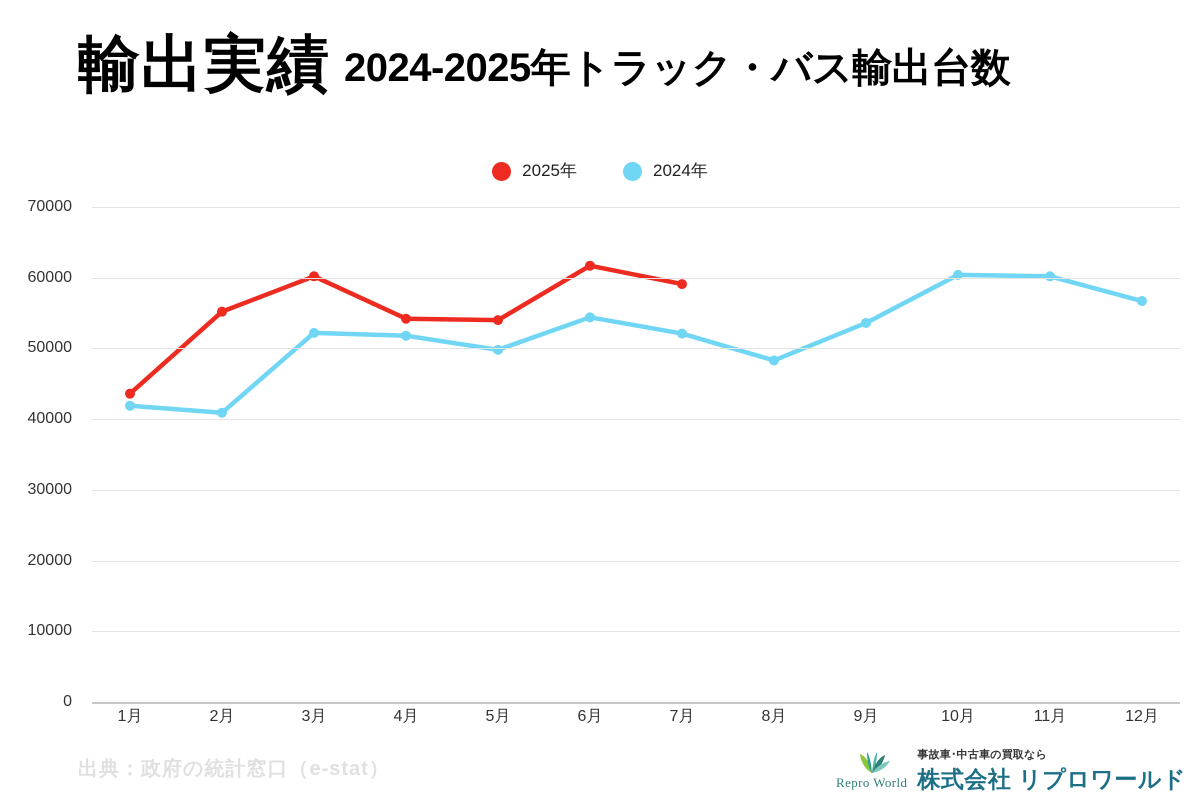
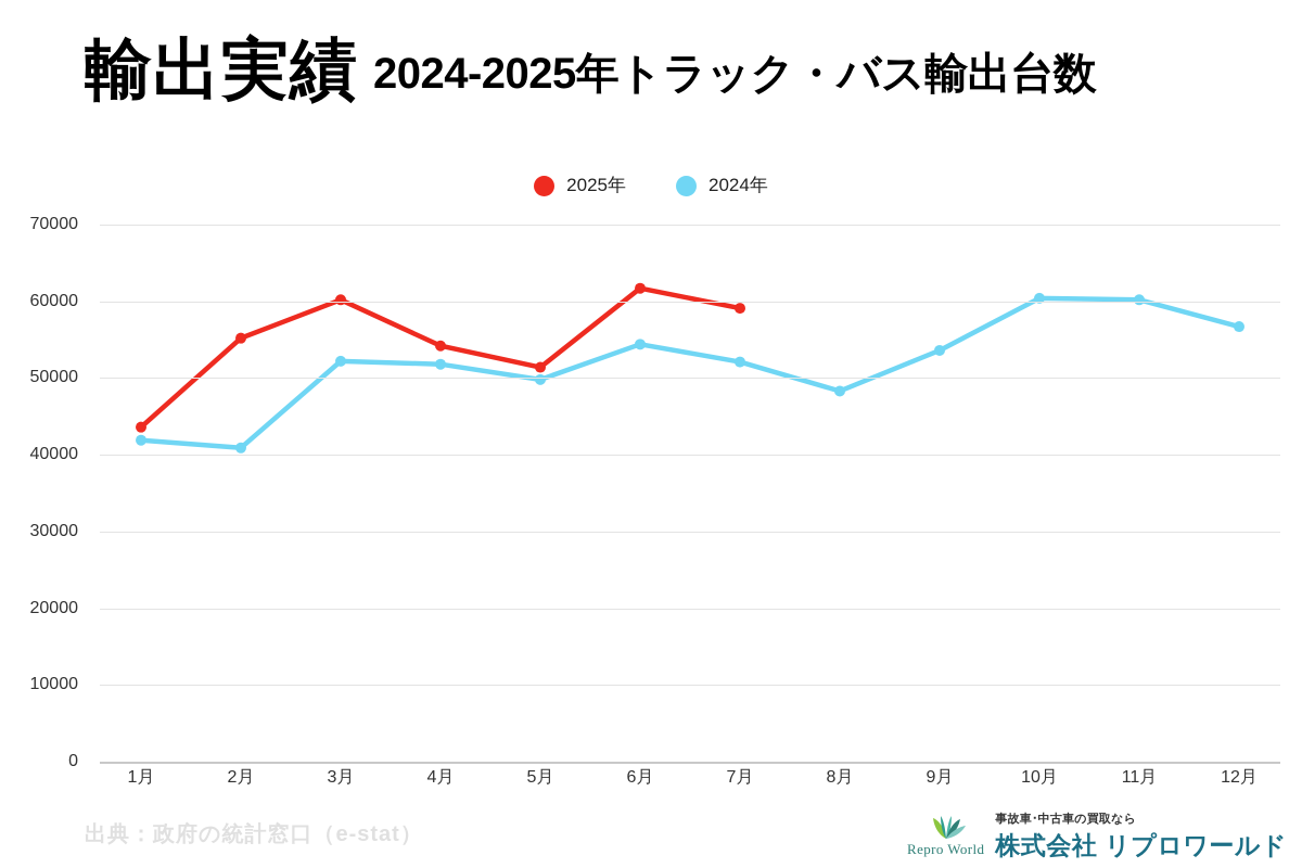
2025年/5月: 54000 -> 51000
